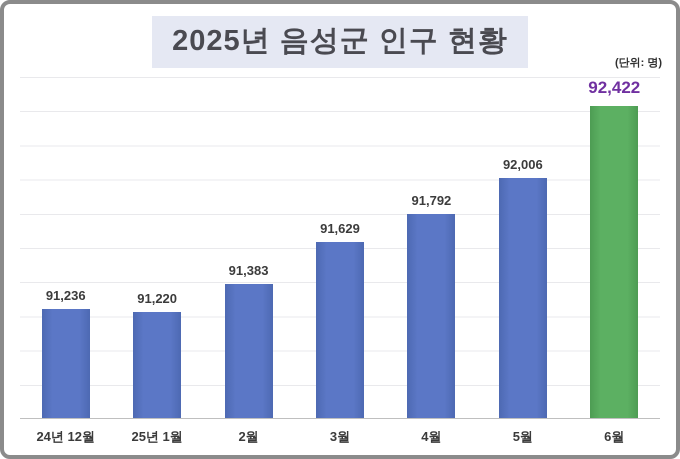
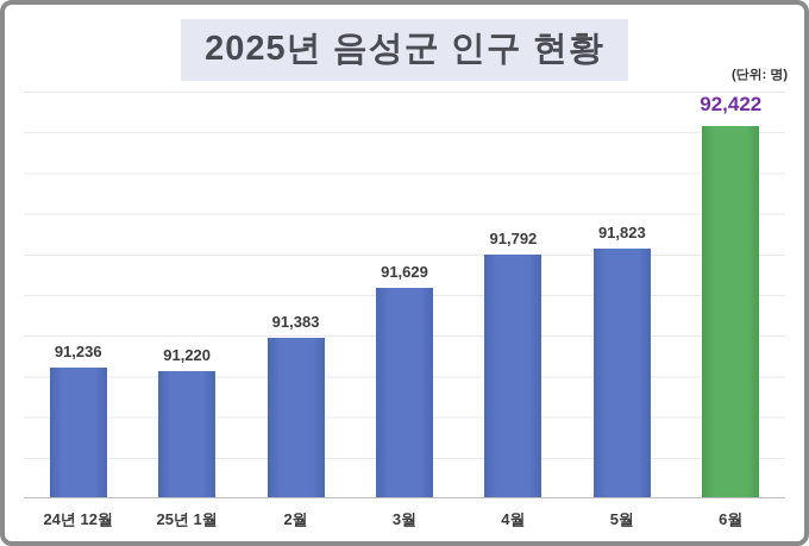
5월: 92,006 -> 91,823
